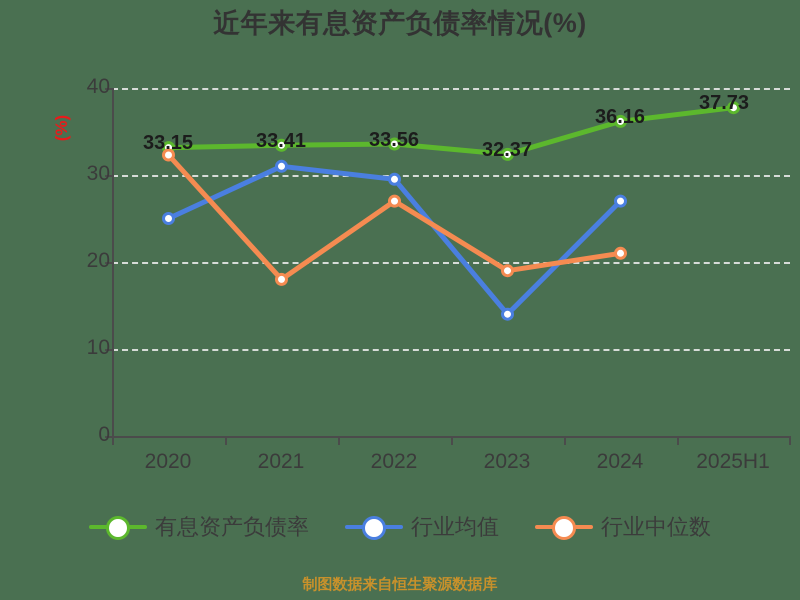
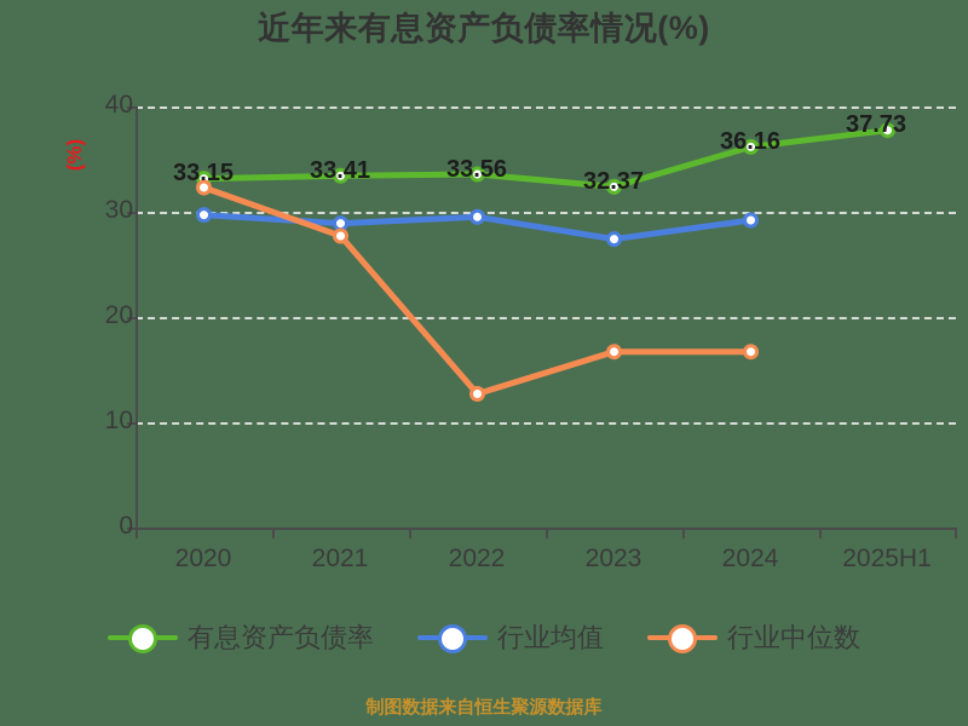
行业均值/2020: 25 -> 30
行业均值/2021: 31 -> 29
行业中位数/2021: 18 -> 28
行业中位数/2022: 27 -> 13
行业均值/2023: 14 -> 27
行业中位数/2023: 19 -> 17
行业均值/2024: 27 -> 29
行业中位数/2024: 21 -> 17
